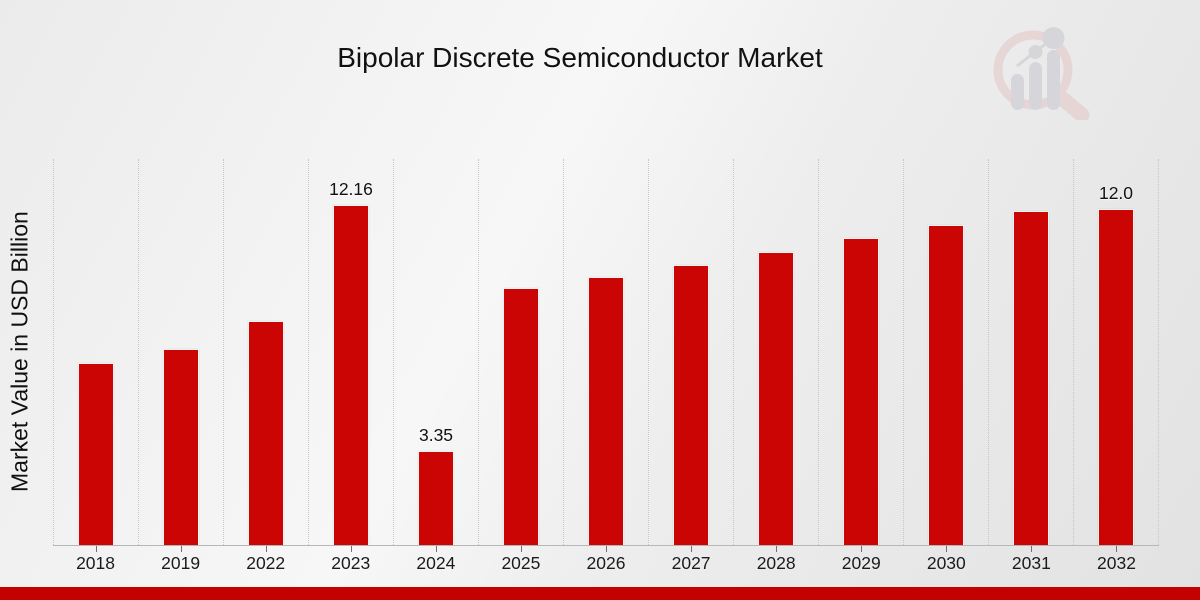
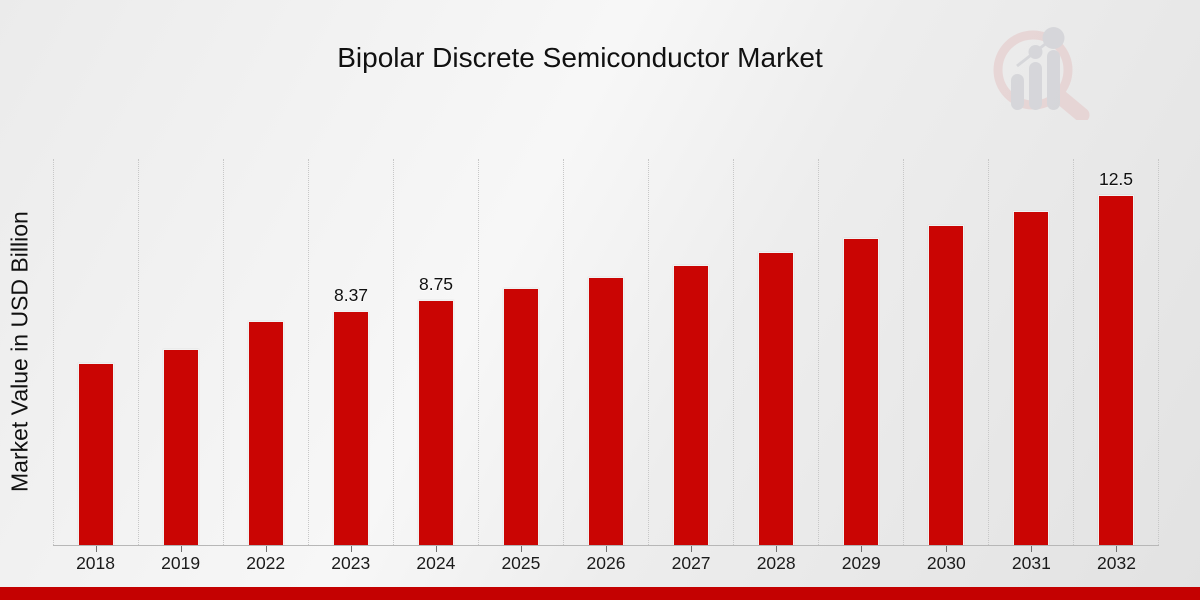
2023: 12.16 -> 8.37
2024: 3.35 -> 8.75
2032: 12.0 -> 12.5
